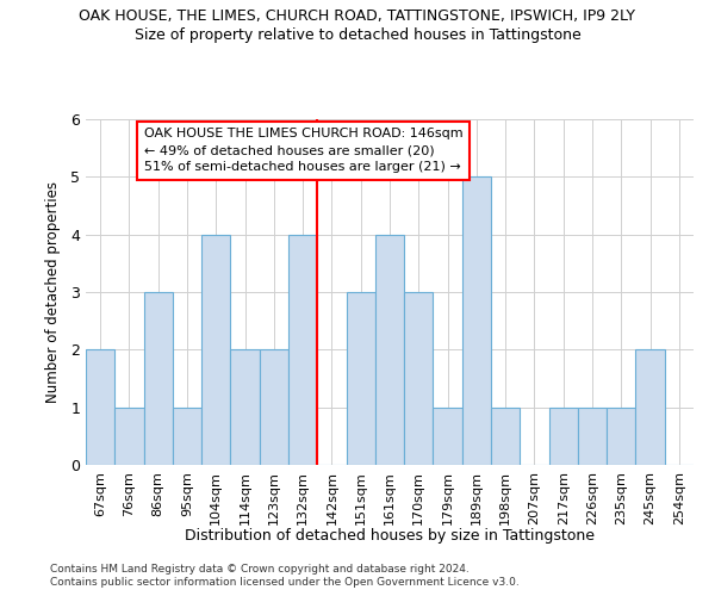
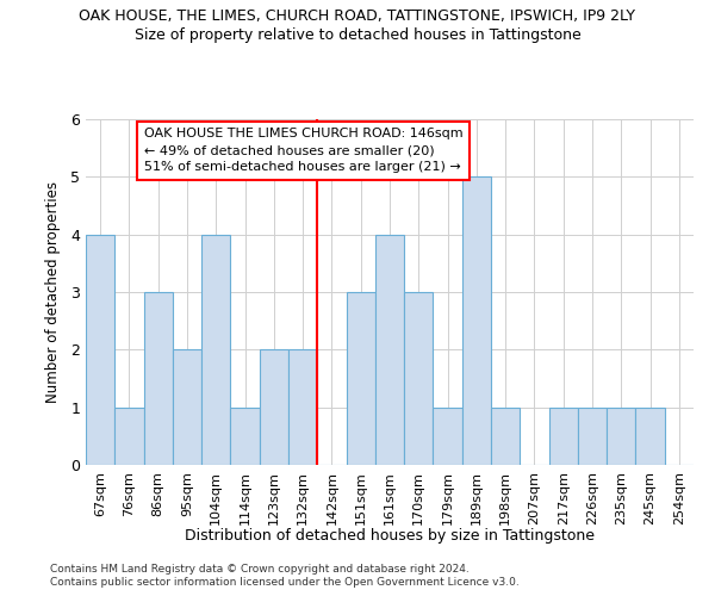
67sqm: 2 -> 4
95sqm: 1 -> 2
114sqm: 2 -> 1
132sqm: 4 -> 2
245sqm: 2 -> 1
